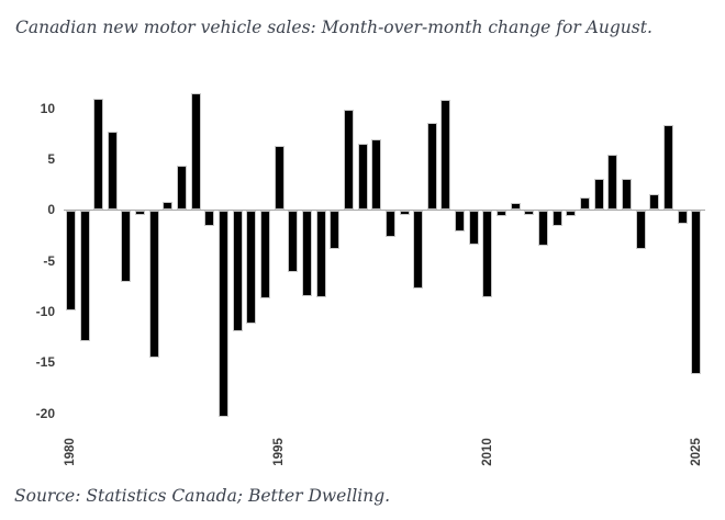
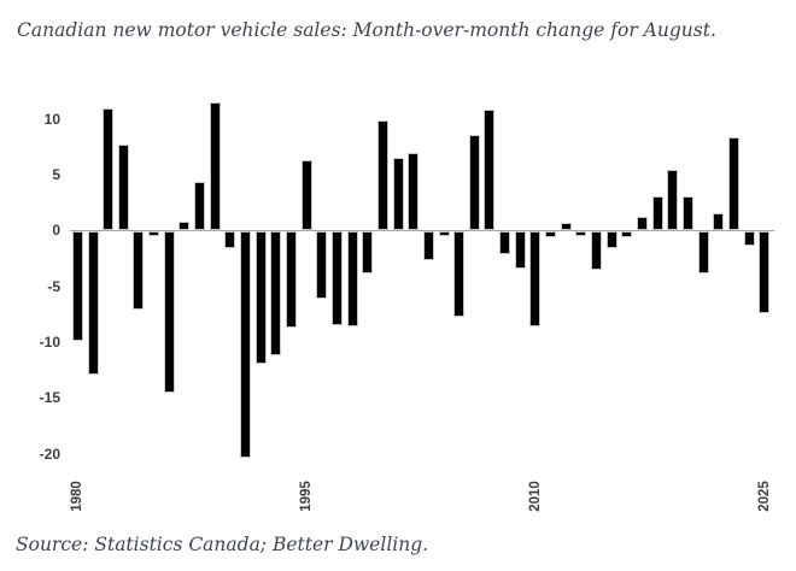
2025: -16 -> -7
